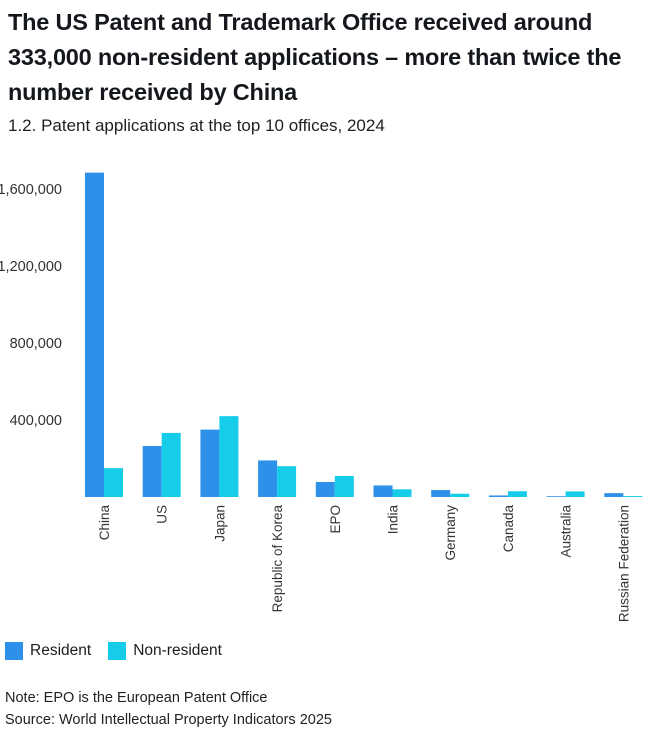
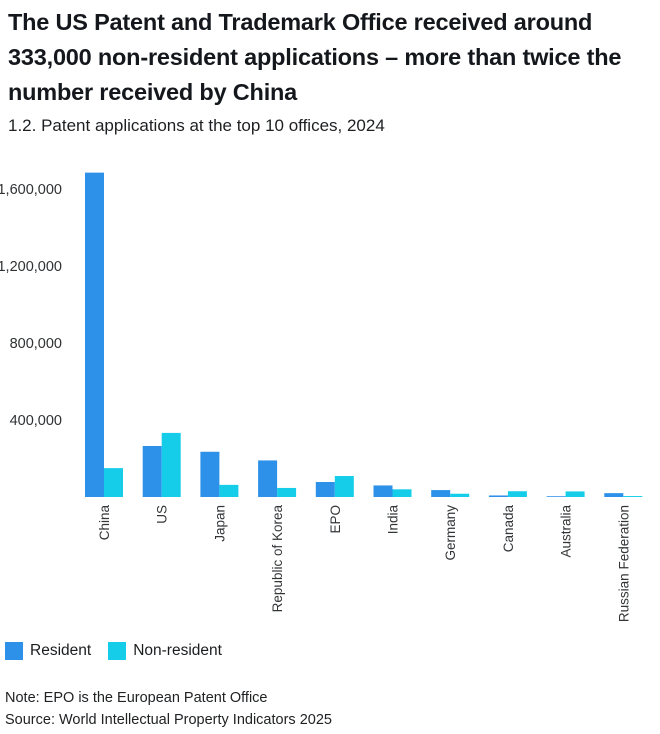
Resident/Japan: 350000 -> 240000
Non-resident/Japan: 420000 -> 60000
Non-resident/Republic of Korea: 160000 -> 50000
